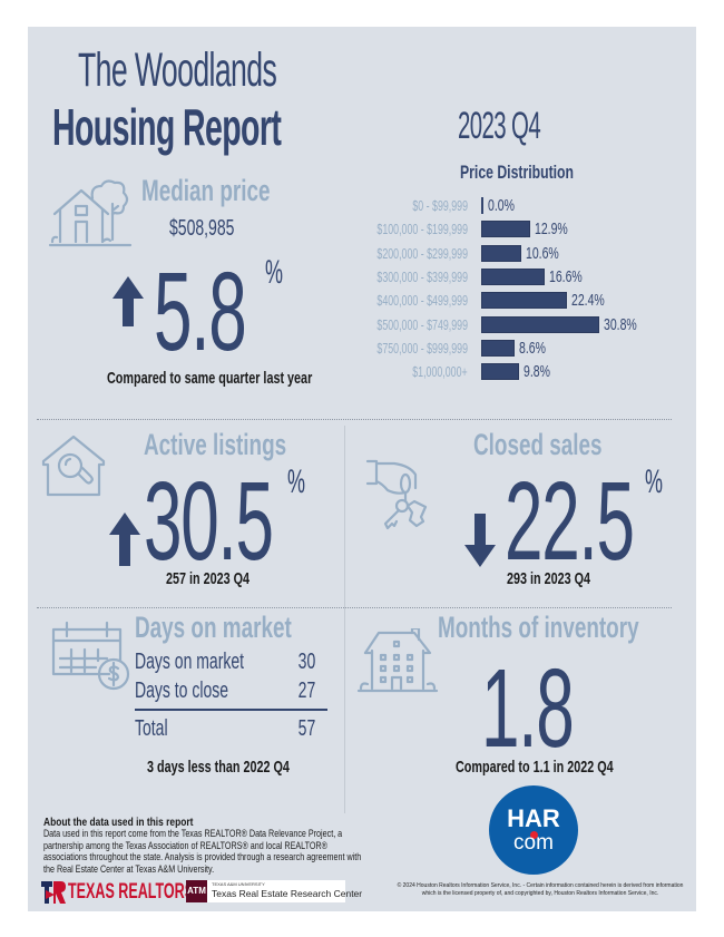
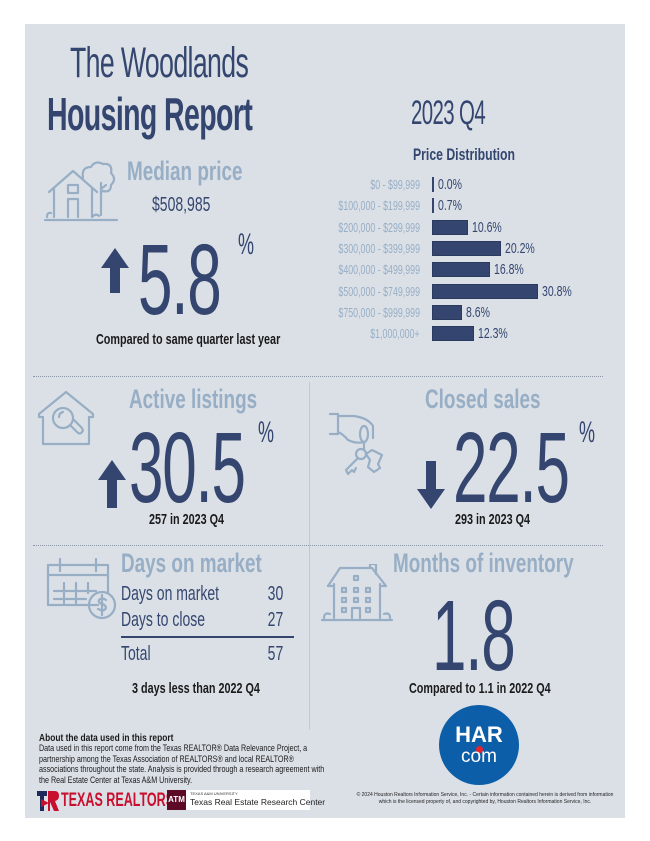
$100,000 - $199,999: 12.9% -> 0.7%
$300,000 - $399,999: 16.6% -> 20.2%
$400,000 - $499,999: 22.4% -> 16.8%
$1,000,000+: 9.8% -> 12.3%
